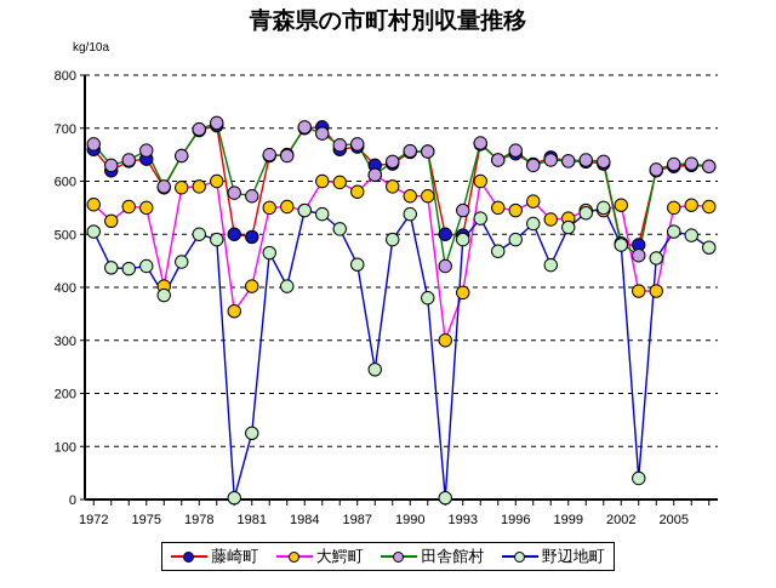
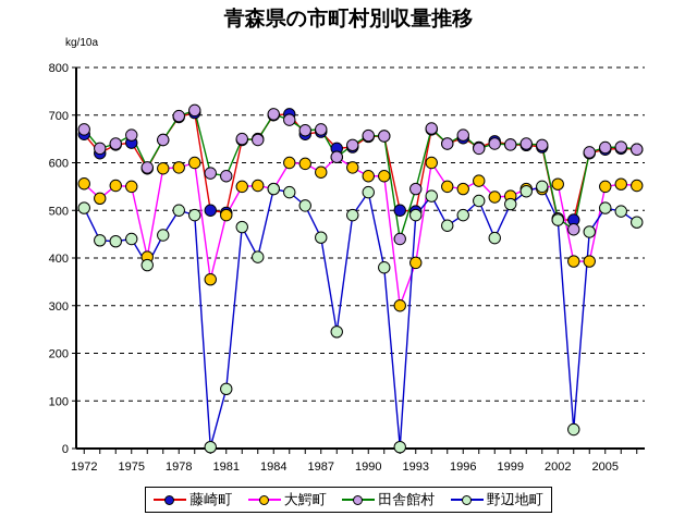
大鰐町/1981: 400 -> 490
